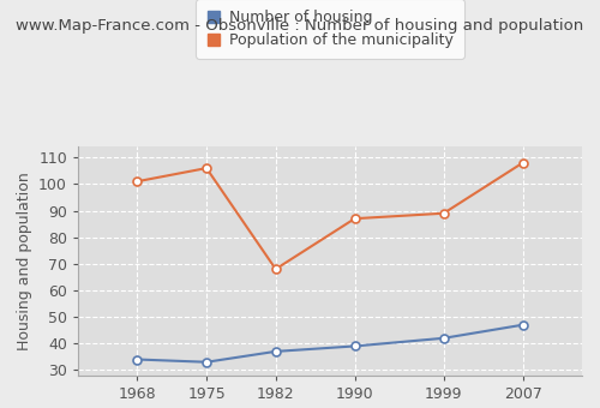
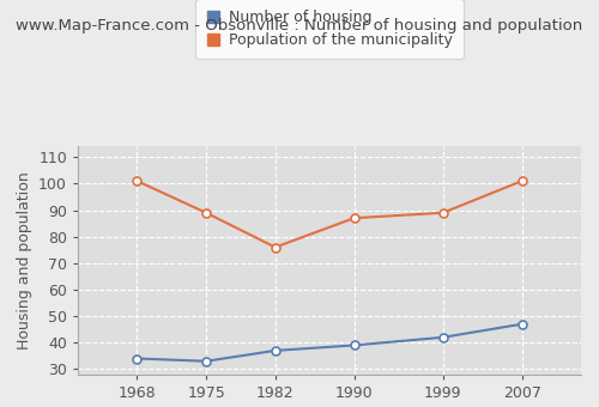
Population of the municipality/1975: 106 -> 89
Population of the municipality/1982: 68 -> 76
Population of the municipality/2007: 108 -> 101
